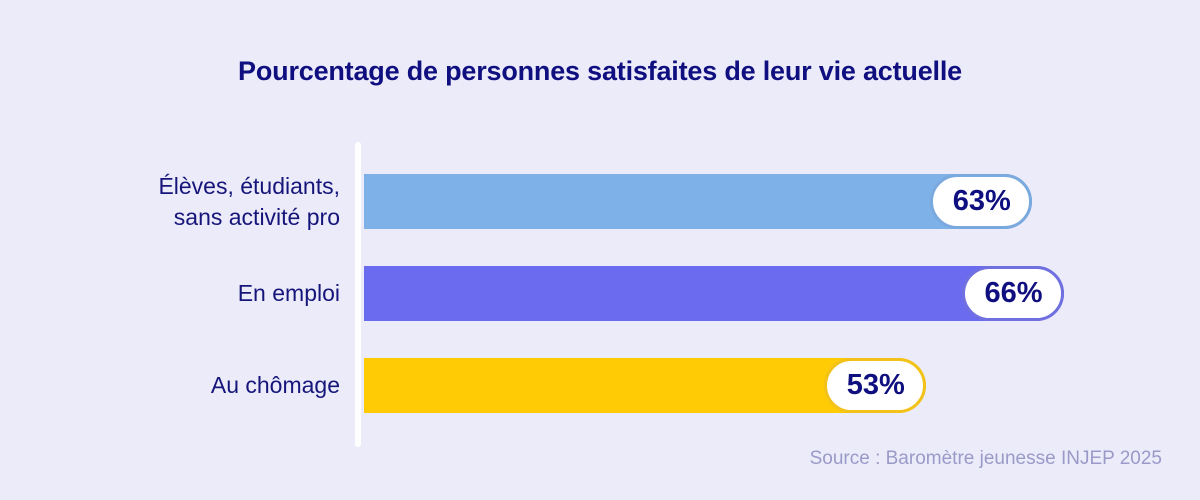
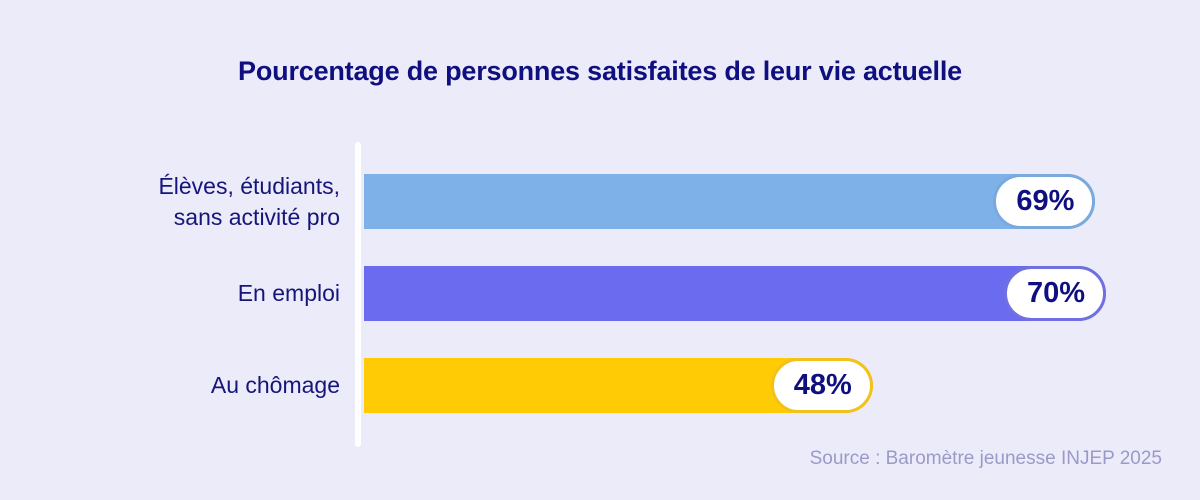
Élèves, étudiants, sans activité pro: 63% -> 69%
En emploi: 66% -> 70%
Au chômage: 53% -> 48%
